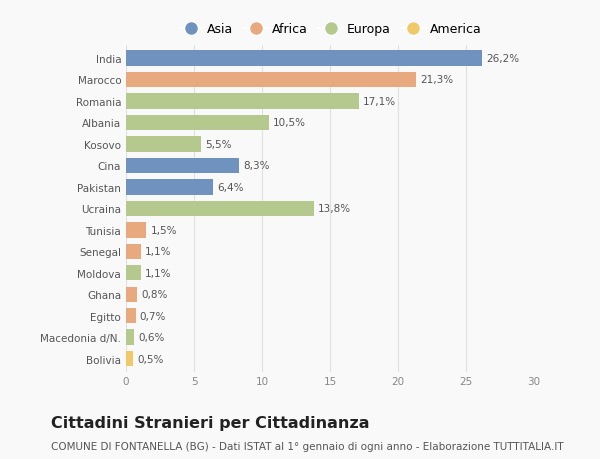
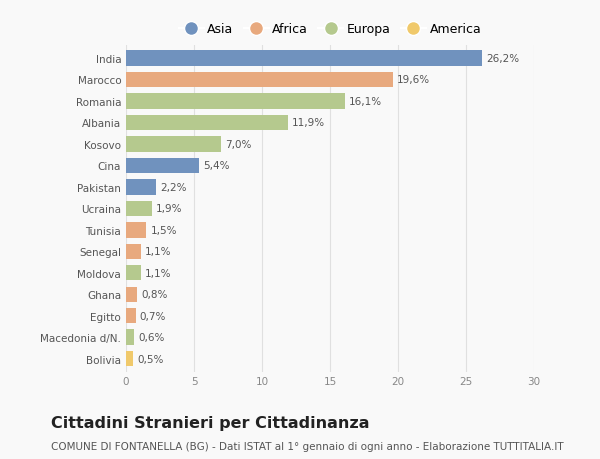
Marocco: 21,3% -> 19,6%
Romania: 17,1% -> 16,1%
Albania: 10,5% -> 11,9%
Kosovo: 5,5% -> 7,0%
Cina: 8,3% -> 5,4%
Pakistan: 6,4% -> 2,2%
Ucraina: 13,8% -> 1,9%
